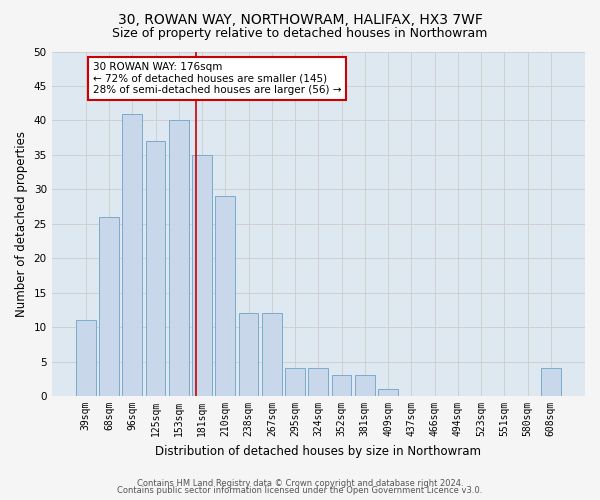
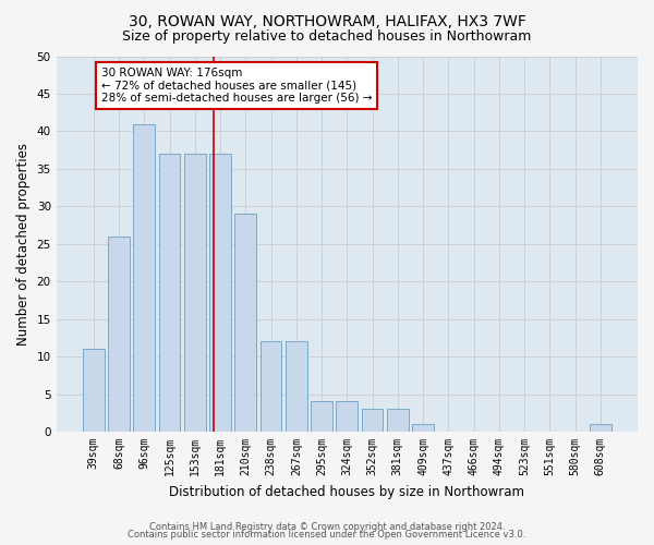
153sqm: 40 -> 37
181sqm: 35 -> 37
608sqm: 4 -> 1
